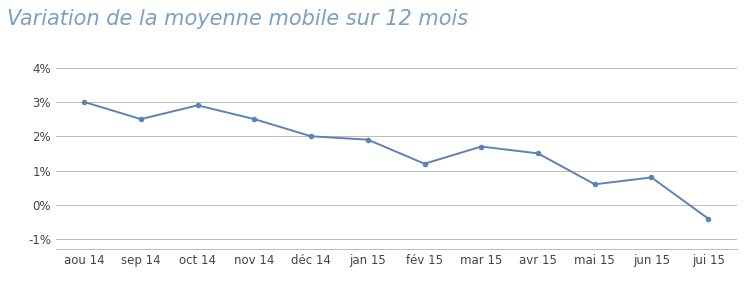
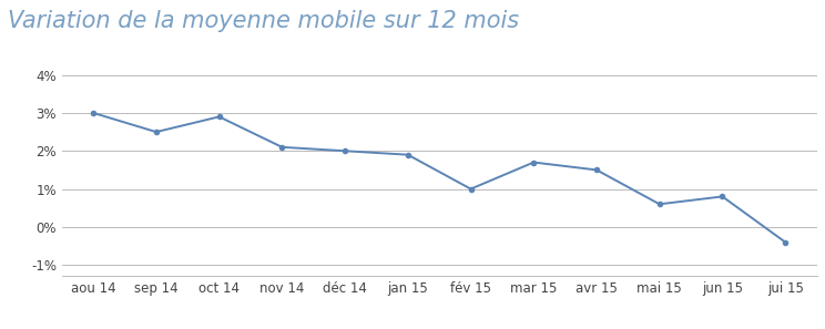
nov 14: 2.5% -> 2.1%
fév 15: 1.2% -> 1.0%
